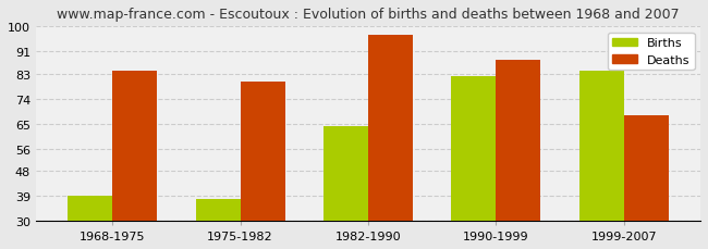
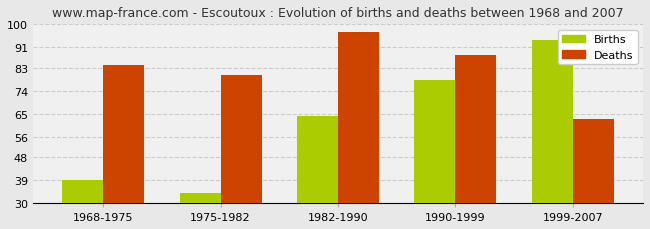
Births/1975-1982: 38 -> 34
Births/1990-1999: 82 -> 78
Births/1999-2007: 84 -> 94
Deaths/1999-2007: 68 -> 63
